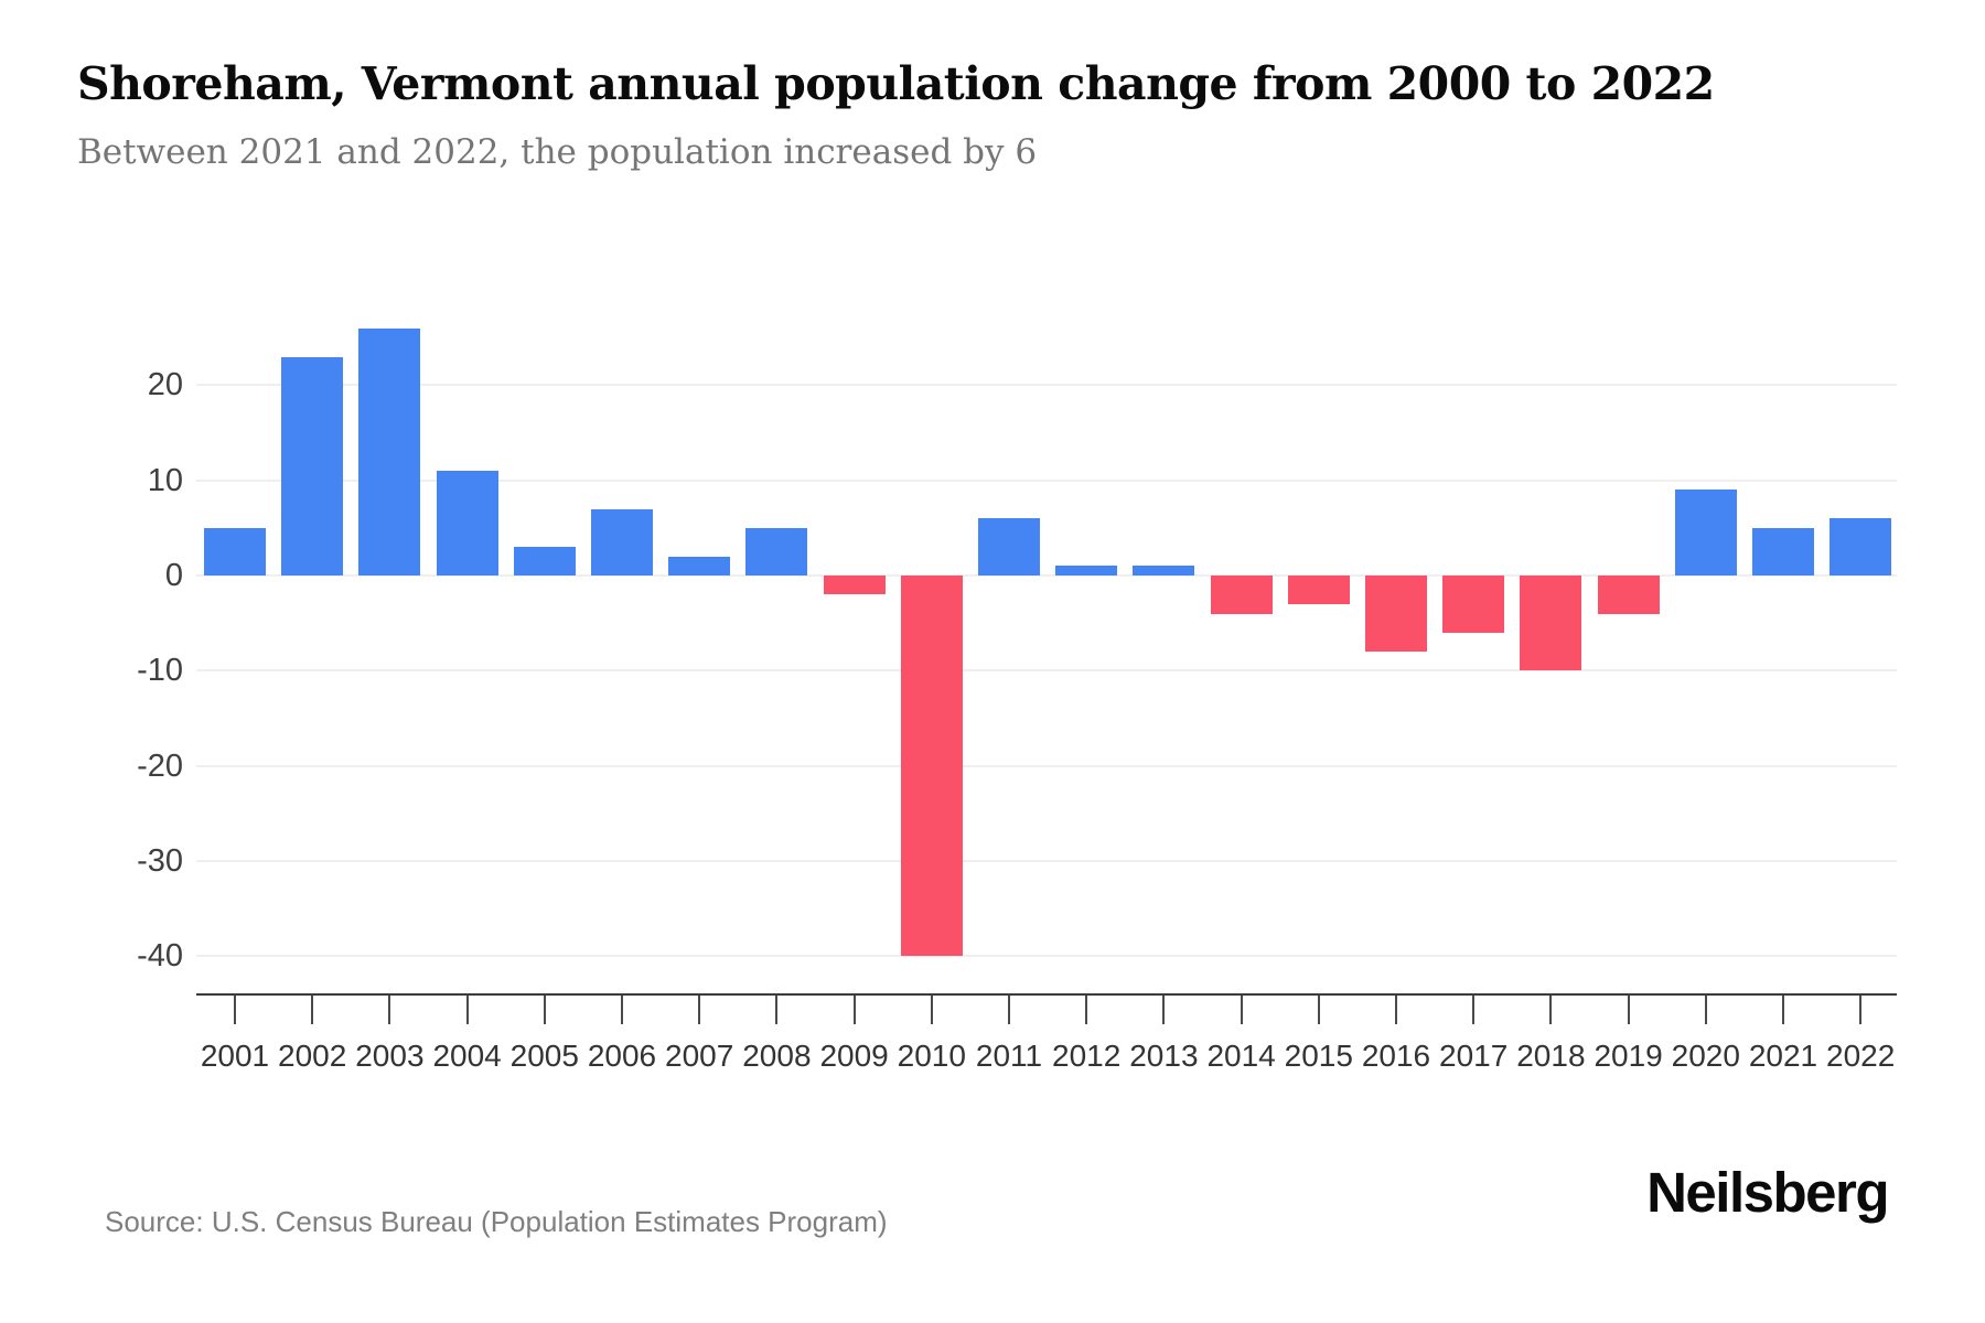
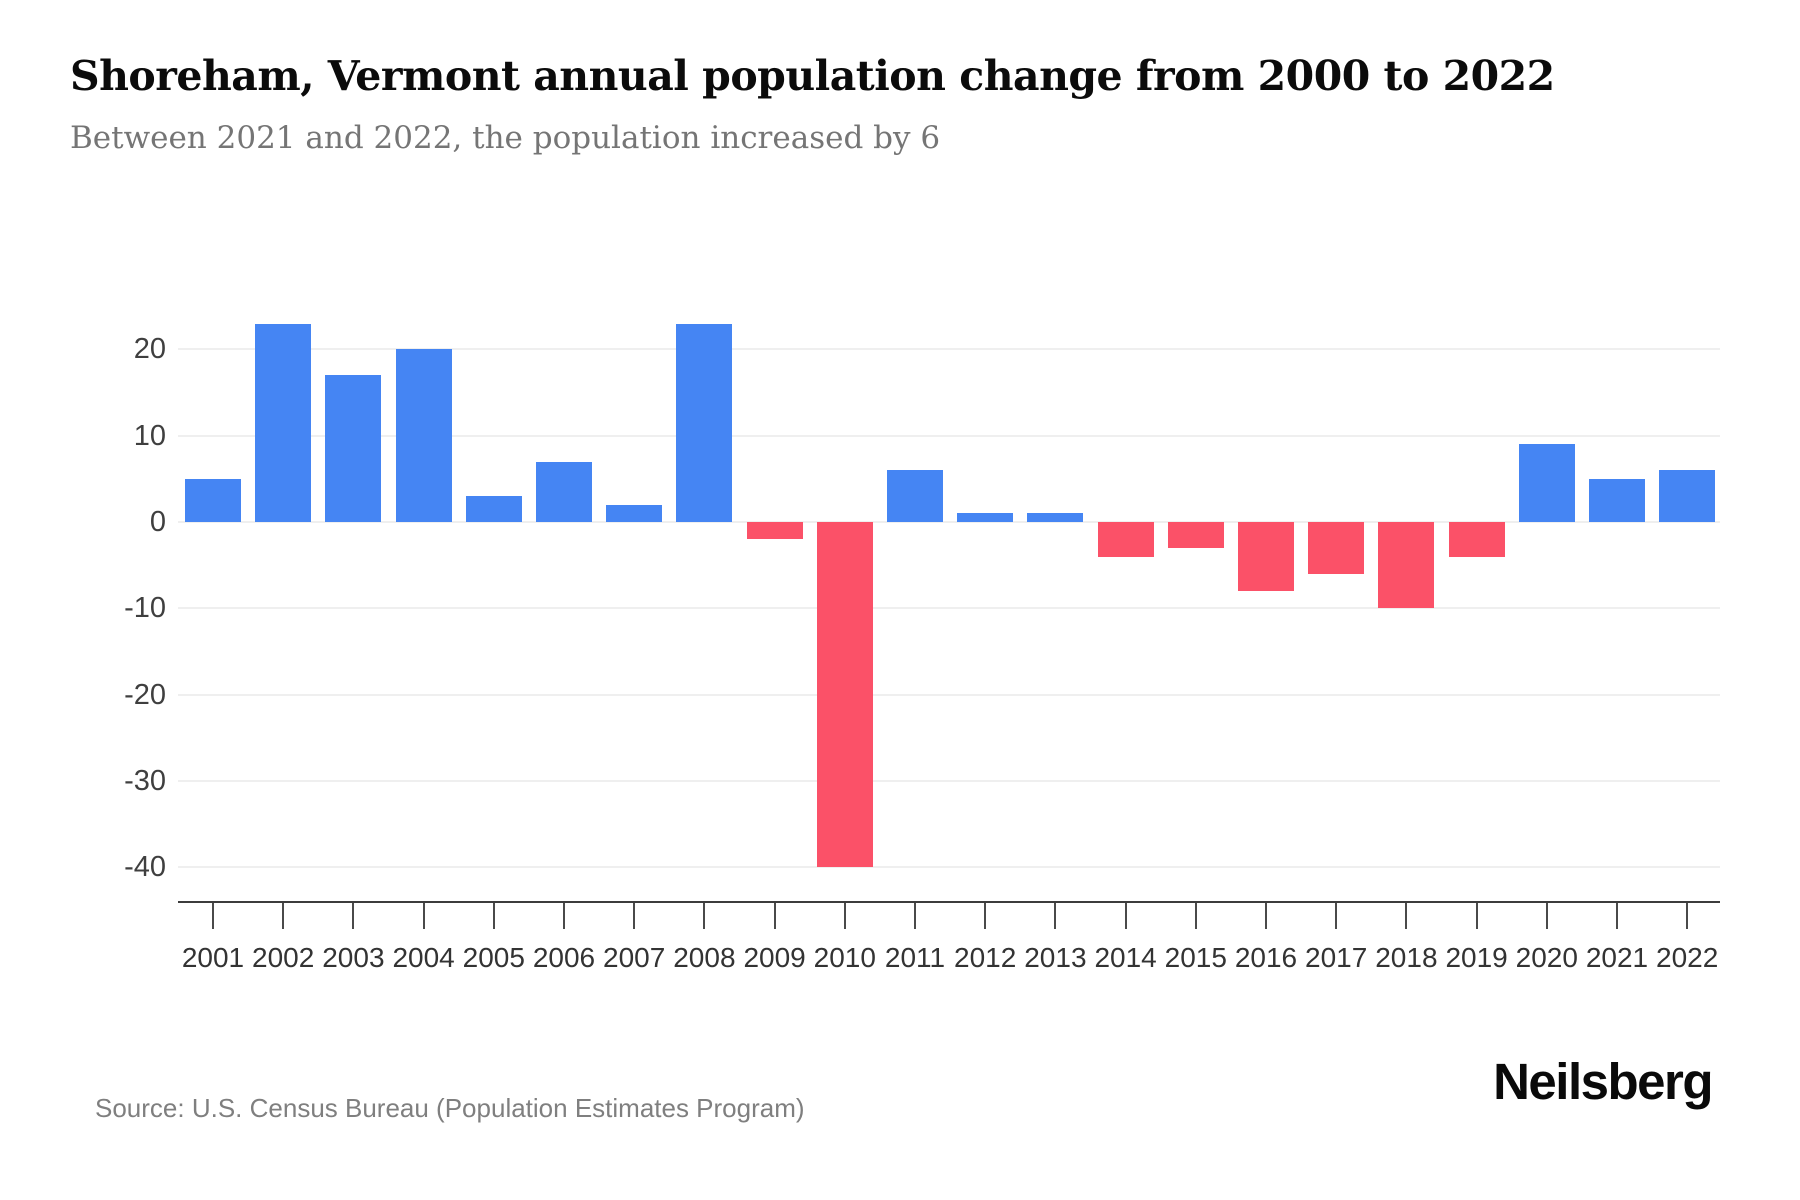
2003: 26 -> 17
2004: 11 -> 20
2008: 5 -> 23
